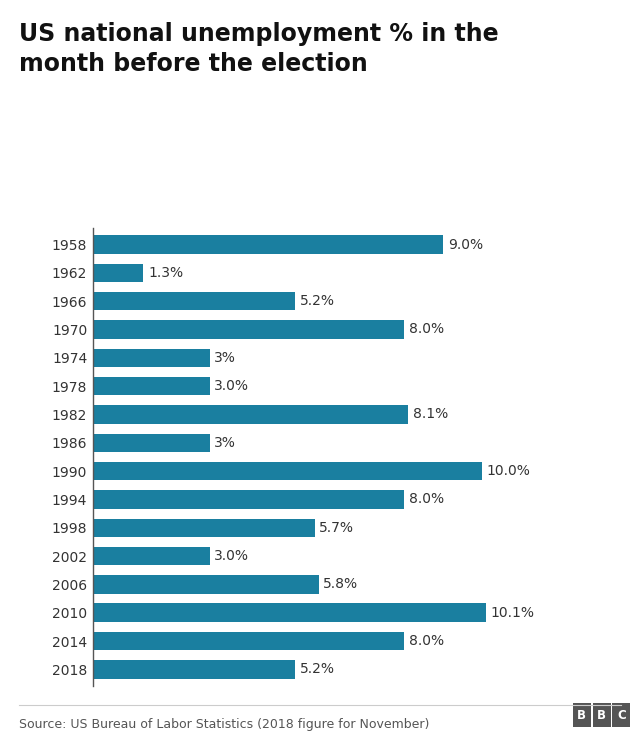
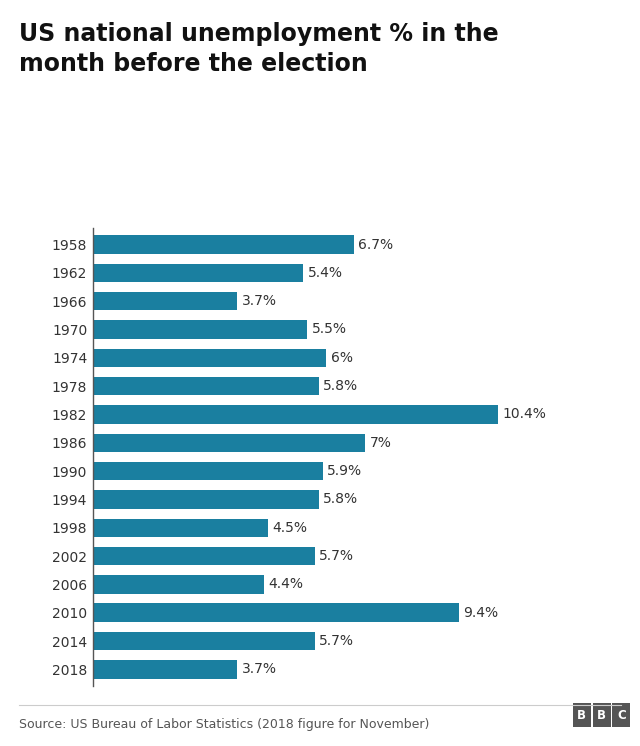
1958: 9.0% -> 6.7%
1962: 1.3% -> 5.4%
1966: 5.2% -> 3.7%
1970: 8.0% -> 5.5%
1974: 3% -> 6%
1978: 3.0% -> 5.8%
1982: 8.1% -> 10.4%
1986: 3% -> 7%
1990: 10.0% -> 5.9%
1994: 8.0% -> 5.8%
1998: 5.7% -> 4.5%
2002: 3.0% -> 5.7%
2006: 5.8% -> 4.4%
2010: 10.1% -> 9.4%
2014: 8.0% -> 5.7%
2018: 5.2% -> 3.7%
